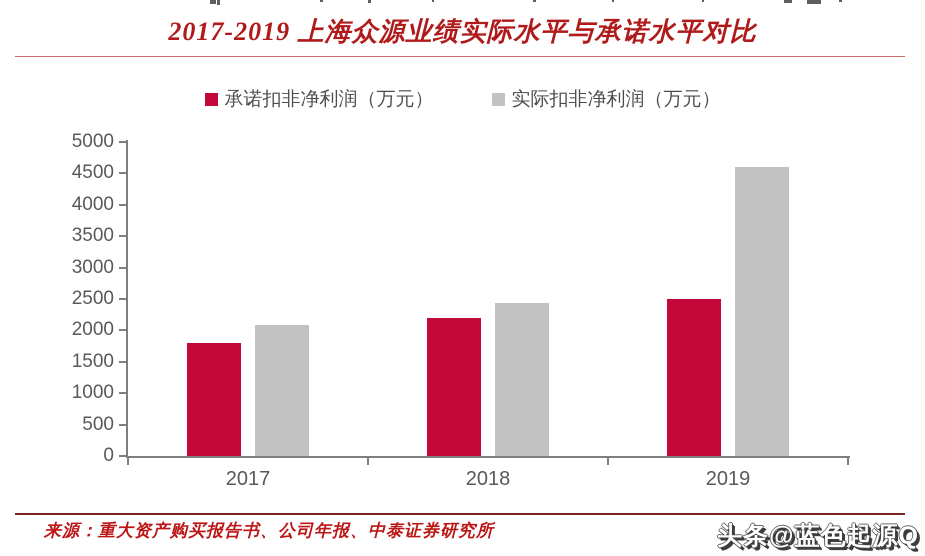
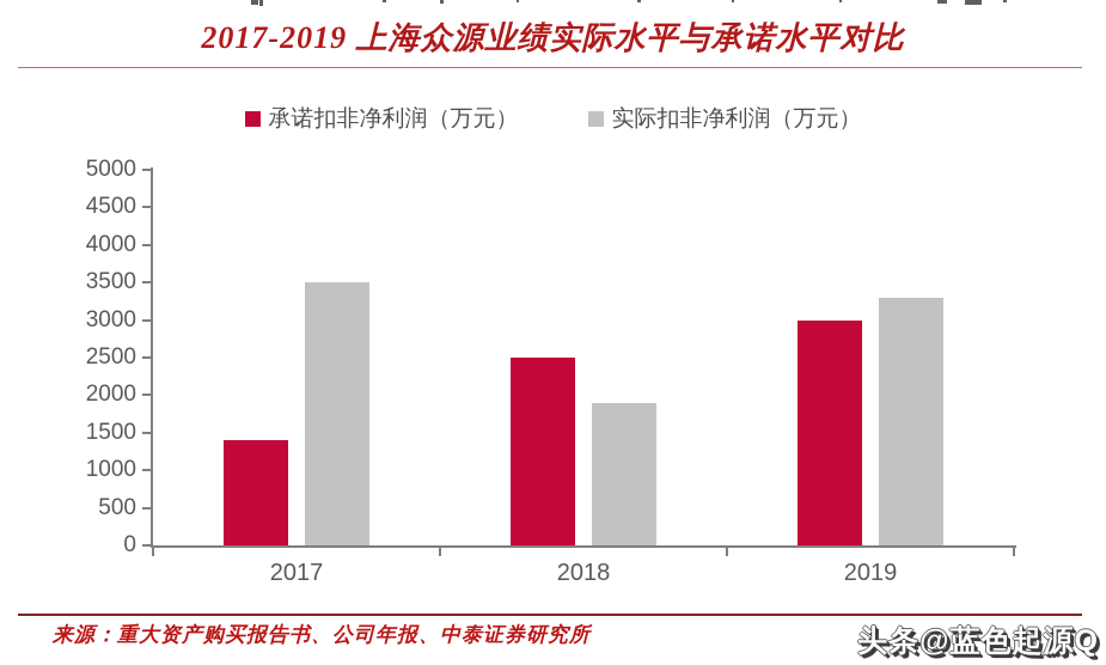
承诺扣非净利润（万元）/2017: 1800 -> 1400
实际扣非净利润（万元）/2017: 2100 -> 3500
承诺扣非净利润（万元）/2018: 2200 -> 2500
实际扣非净利润（万元）/2018: 2400 -> 1900
承诺扣非净利润（万元）/2019: 2500 -> 3000
实际扣非净利润（万元）/2019: 4600 -> 3300
